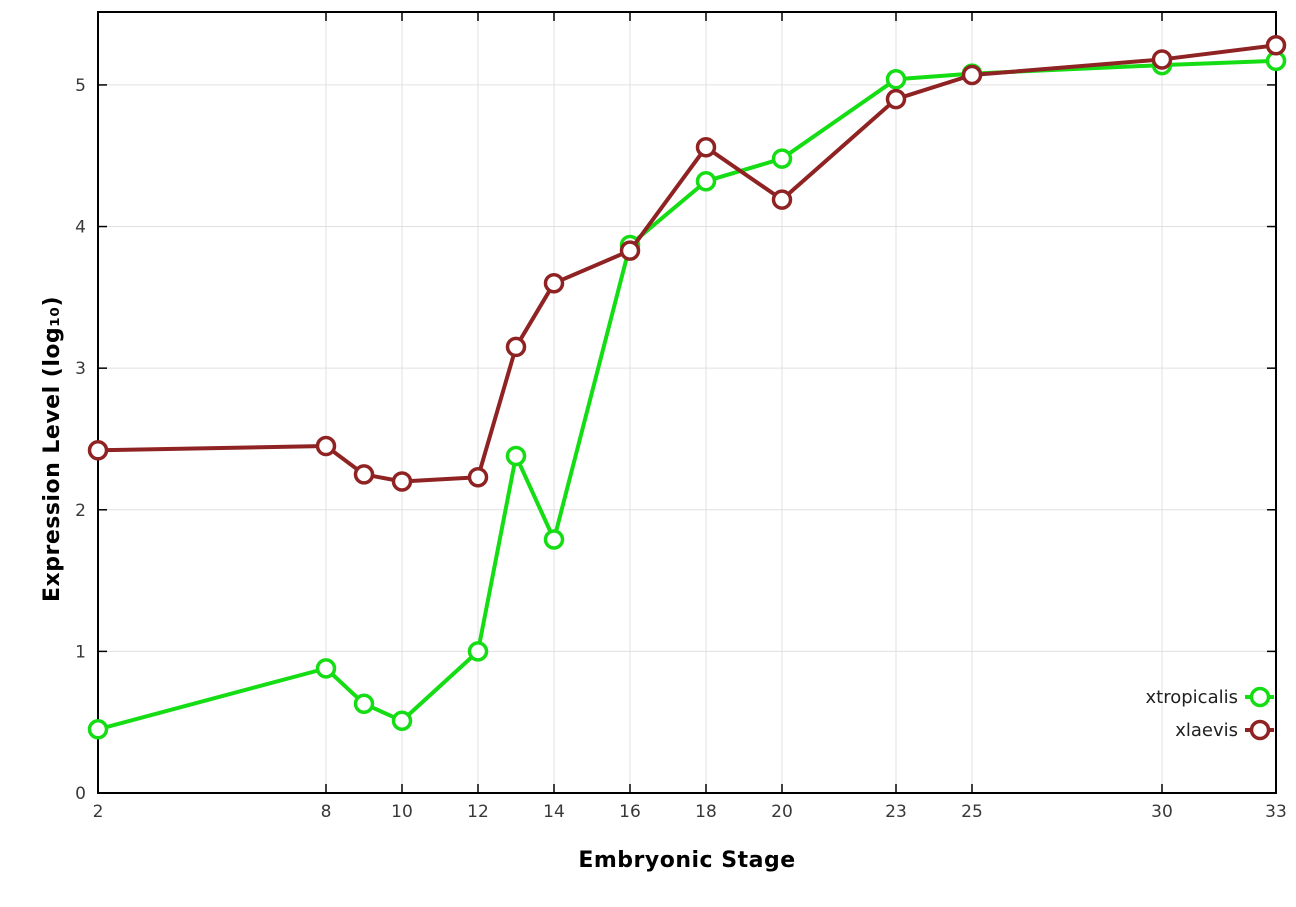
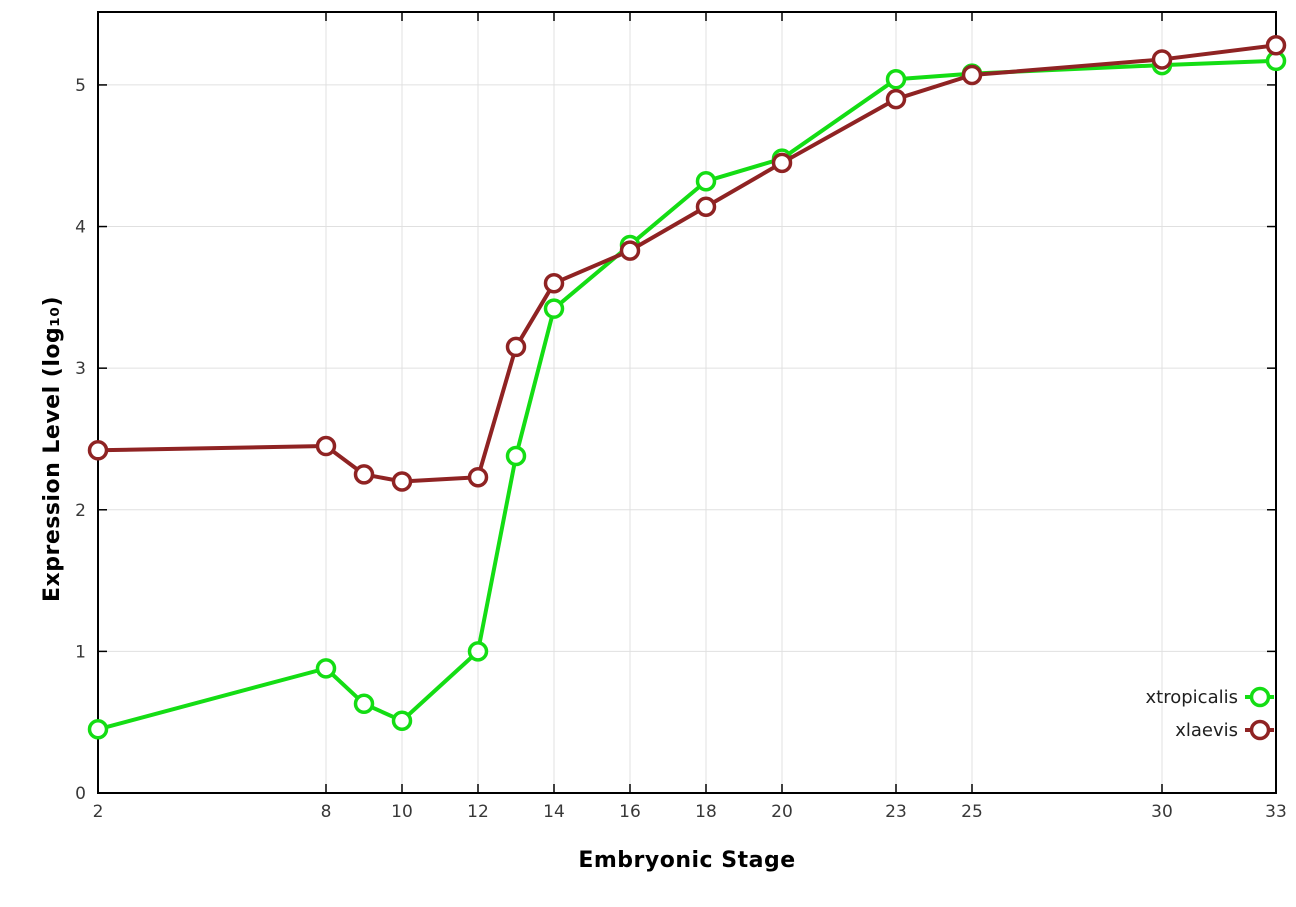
xtropicalis/14: 1.79 -> 3.42
xlaevis/18: 4.56 -> 4.14
xlaevis/20: 4.19 -> 4.45
